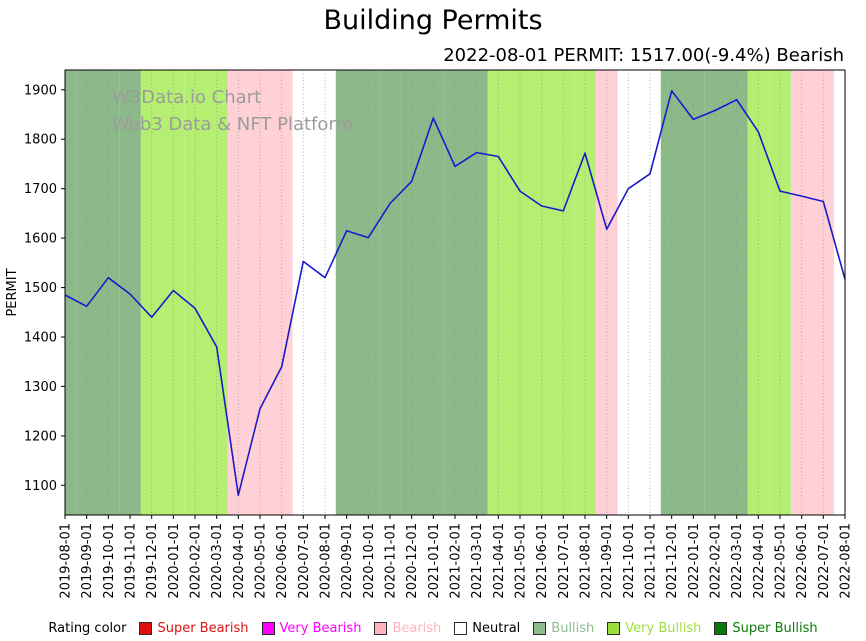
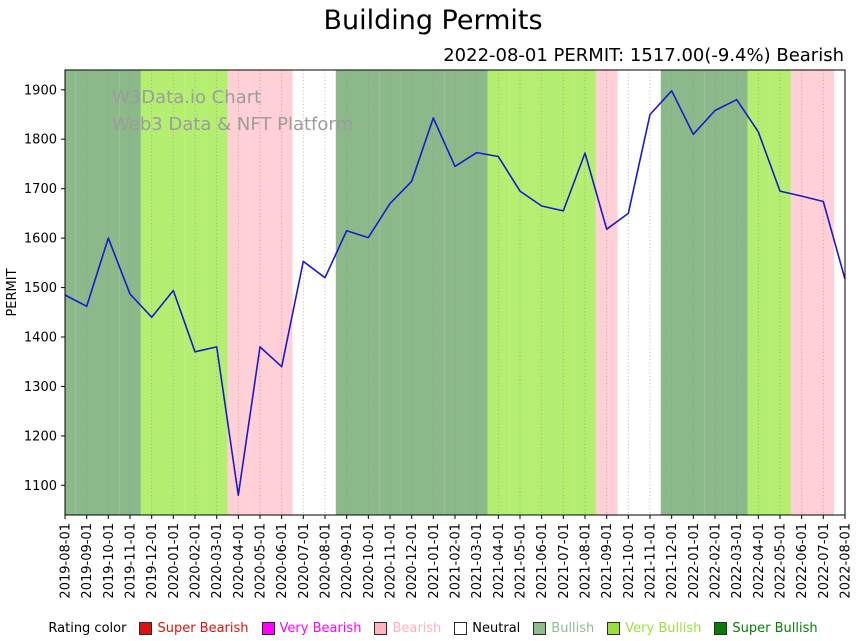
2019-10-01: 1520 -> 1600
2020-02-01: 1460 -> 1370
2020-05-01: 1260 -> 1380
2021-10-01: 1700 -> 1650
2021-11-01: 1730 -> 1850
2022-01-01: 1840 -> 1810
